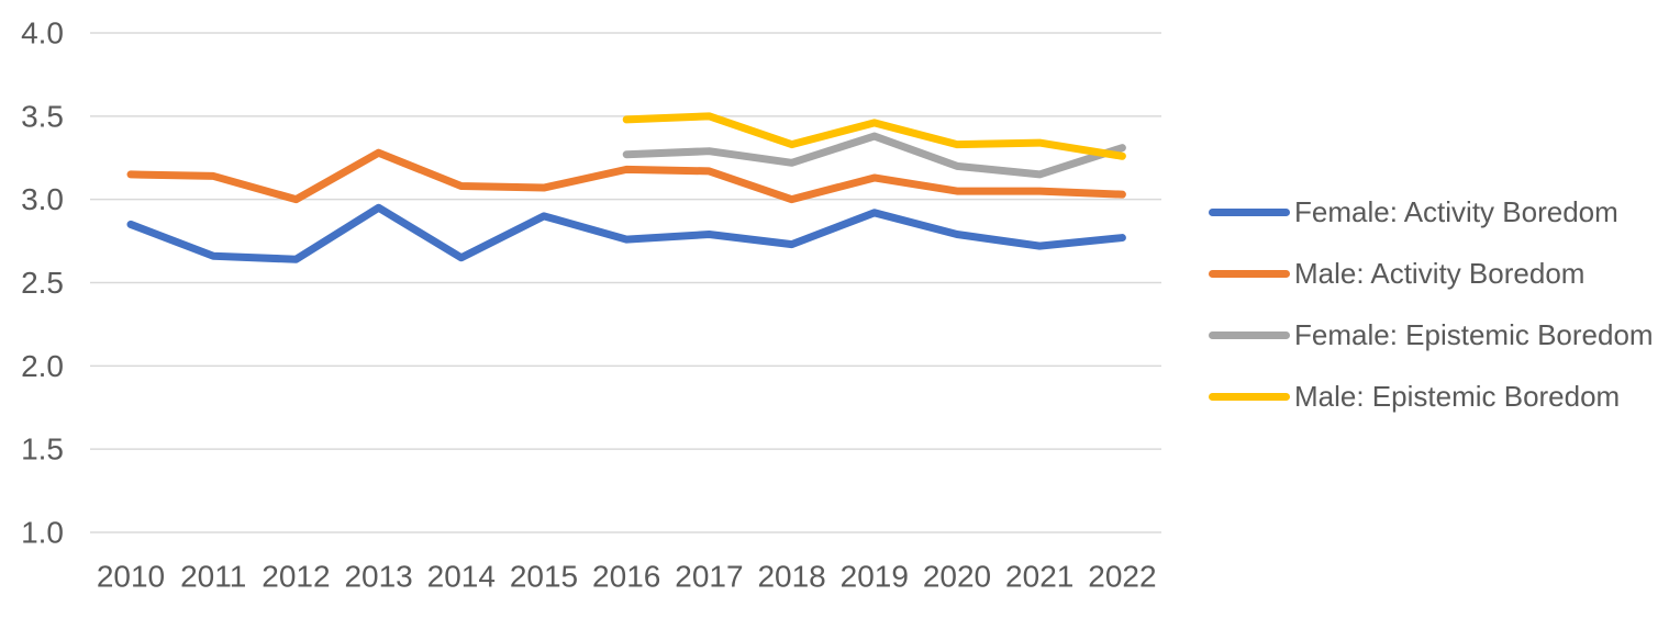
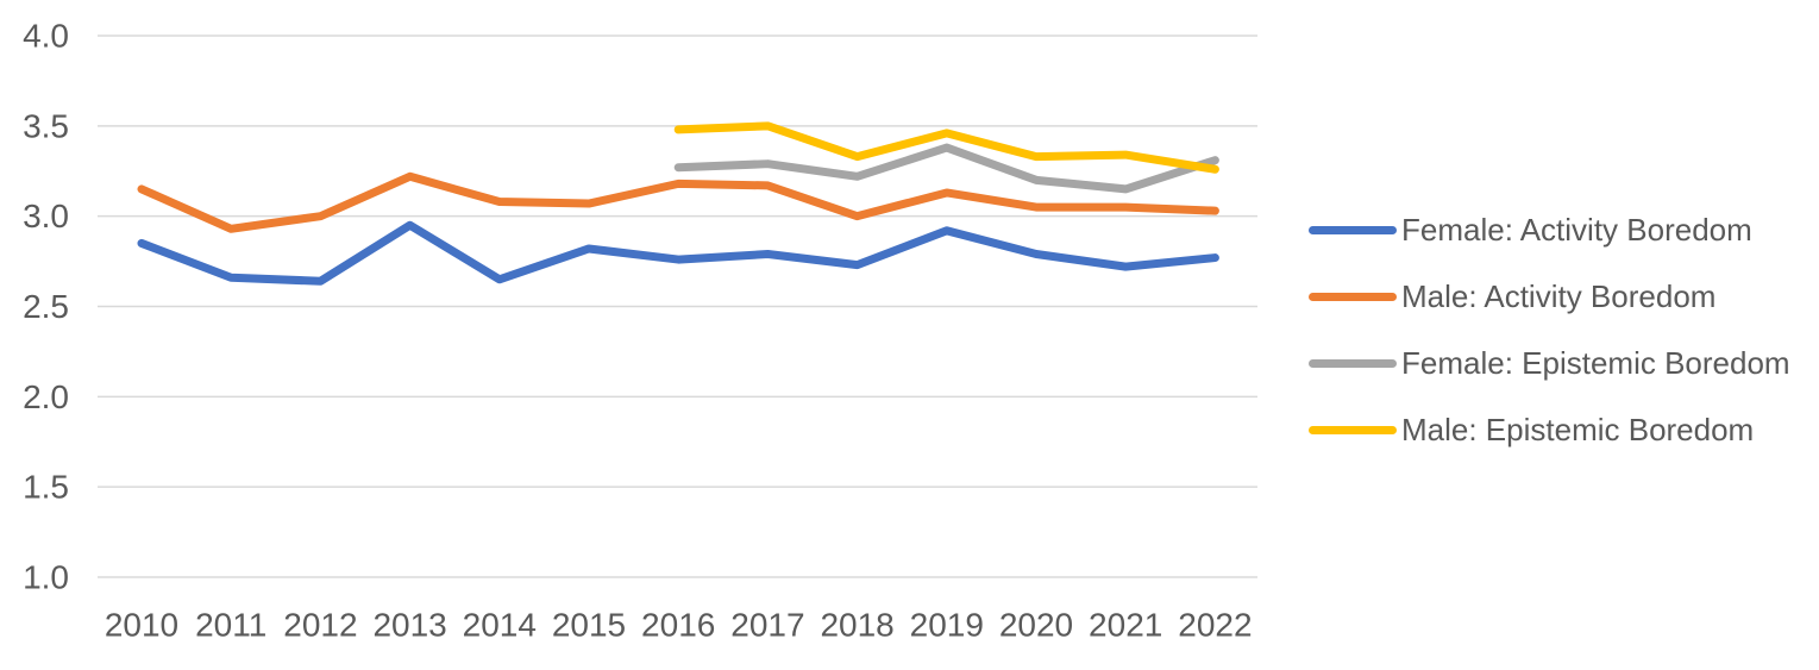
Male: Activity Boredom/2011: 3.14 -> 2.93
Male: Activity Boredom/2013: 3.28 -> 3.22
Female: Activity Boredom/2015: 2.90 -> 2.82
